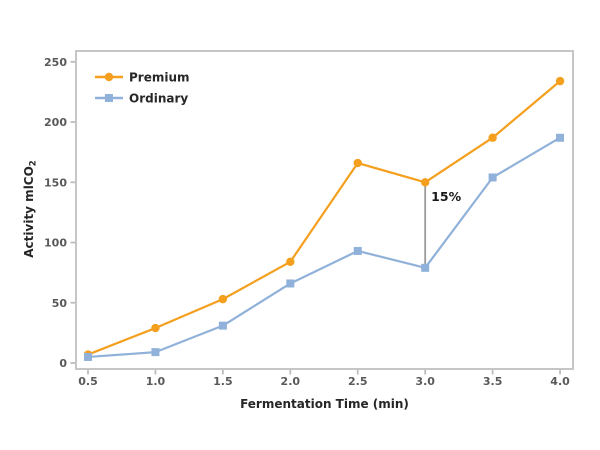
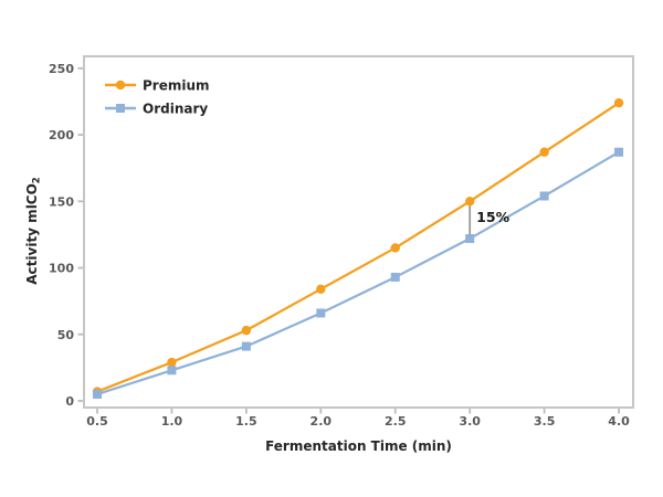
Ordinary/1.0: 9 -> 23
Ordinary/1.5: 31 -> 41
Premium/2.5: 166 -> 115
Ordinary/3.0: 79 -> 122
Premium/4.0: 234 -> 224
